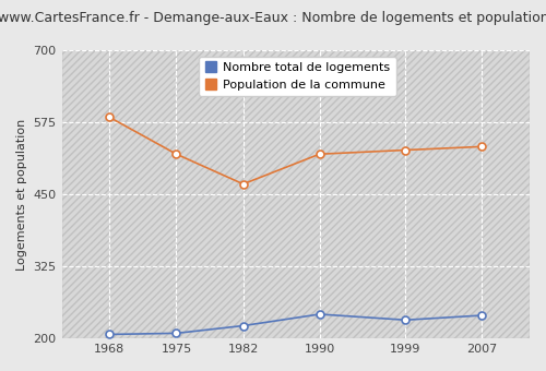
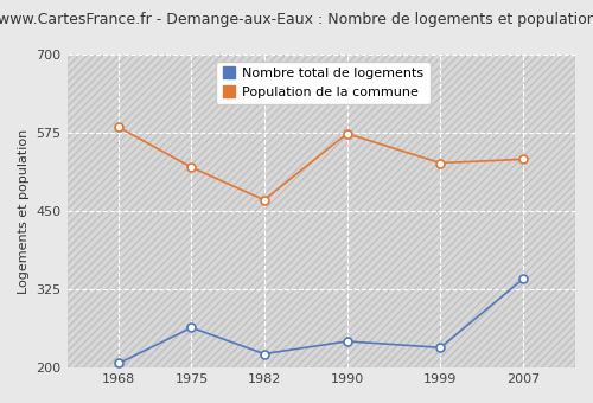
Nombre total de logements/1975: 209 -> 264
Population de la commune/1990: 520 -> 574
Nombre total de logements/2007: 240 -> 342
